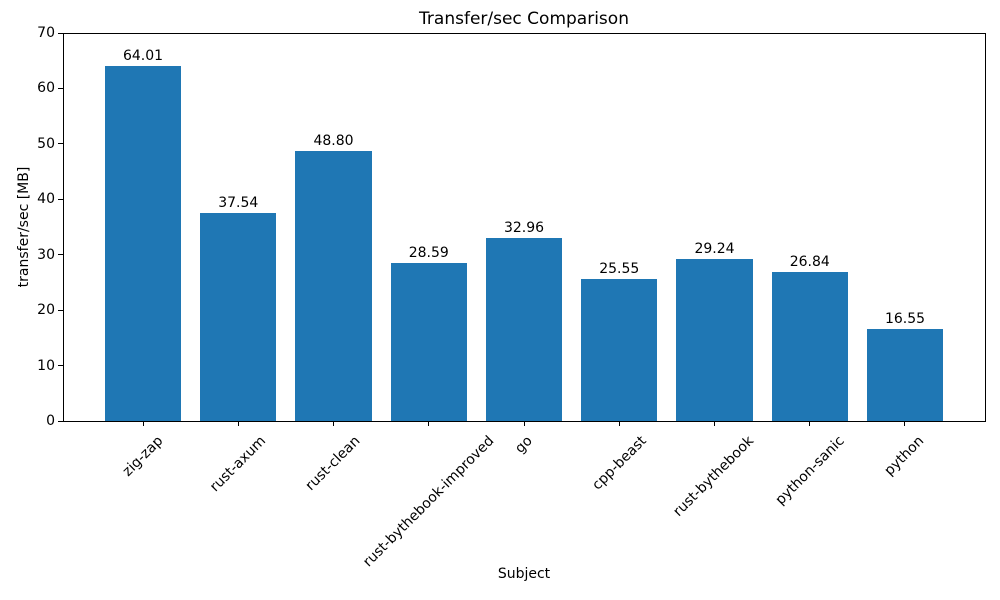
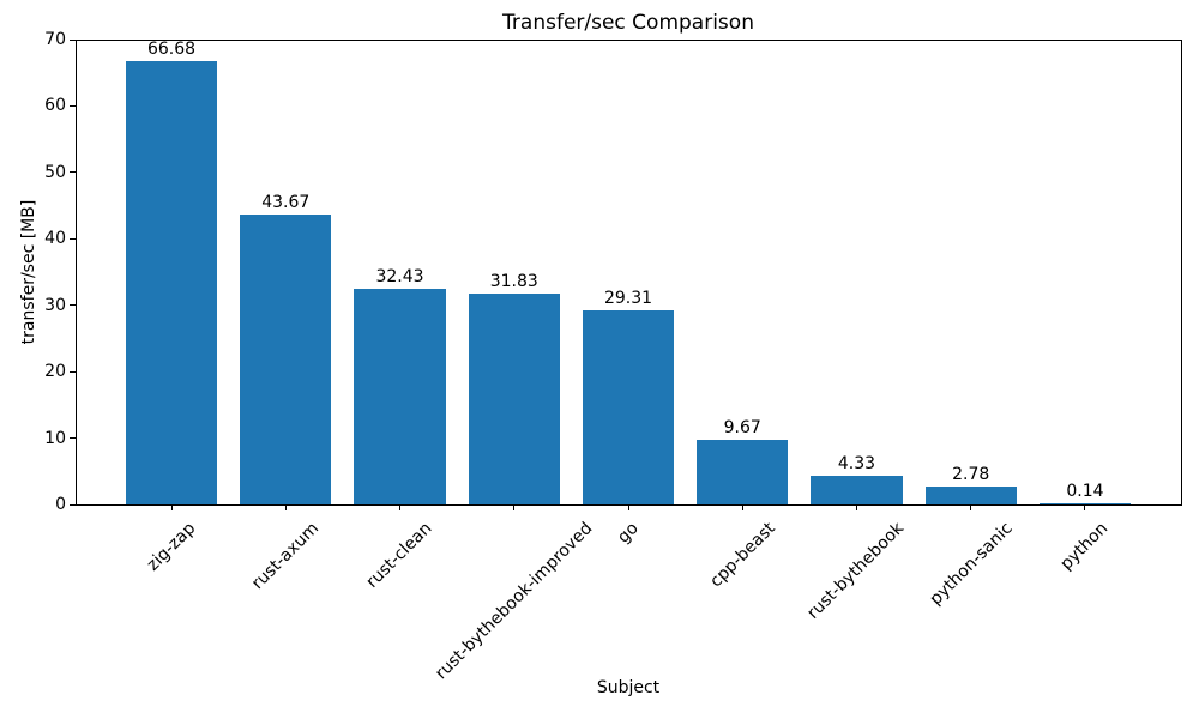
zig-zap: 64.01 -> 66.68
rust-axum: 37.54 -> 43.67
rust-clean: 48.80 -> 32.43
rust-bythebook-improved: 28.59 -> 31.83
go: 32.96 -> 29.31
cpp-beast: 25.55 -> 9.67
rust-bythebook: 29.24 -> 4.33
python-sanic: 26.84 -> 2.78
python: 16.55 -> 0.14
